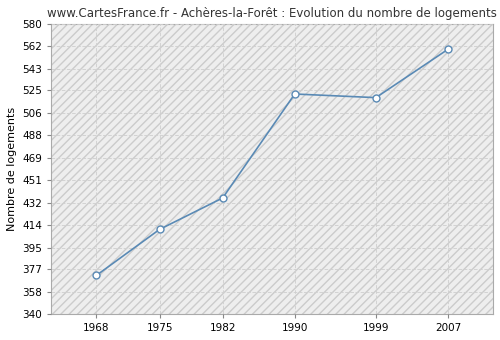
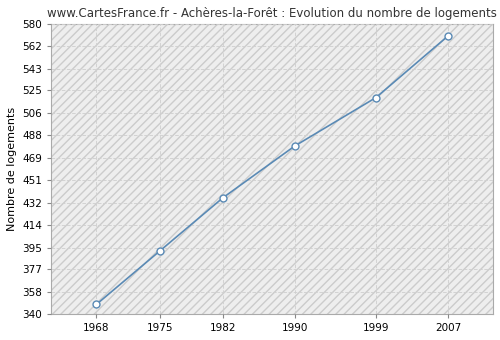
1968: 372 -> 348
1975: 410 -> 392
1990: 522 -> 479
2007: 559 -> 570
